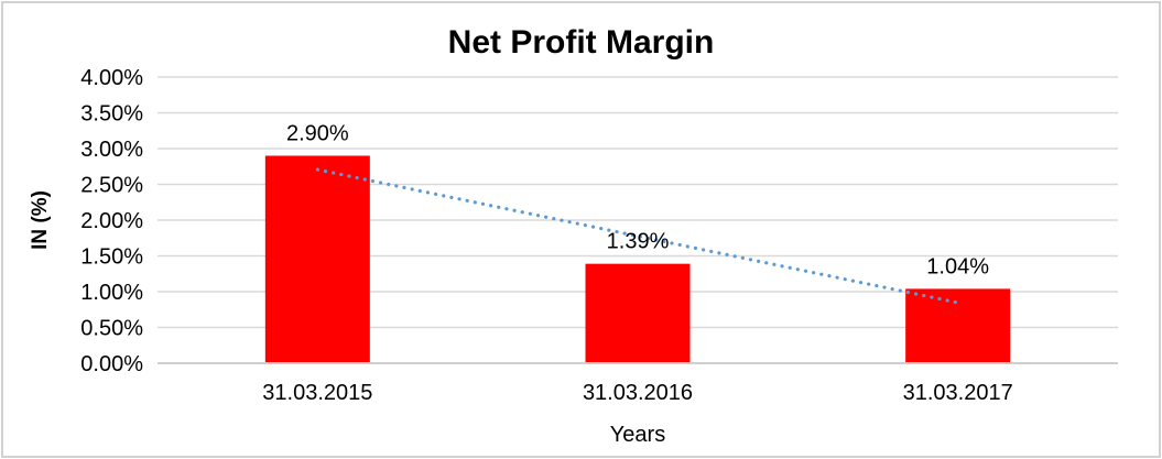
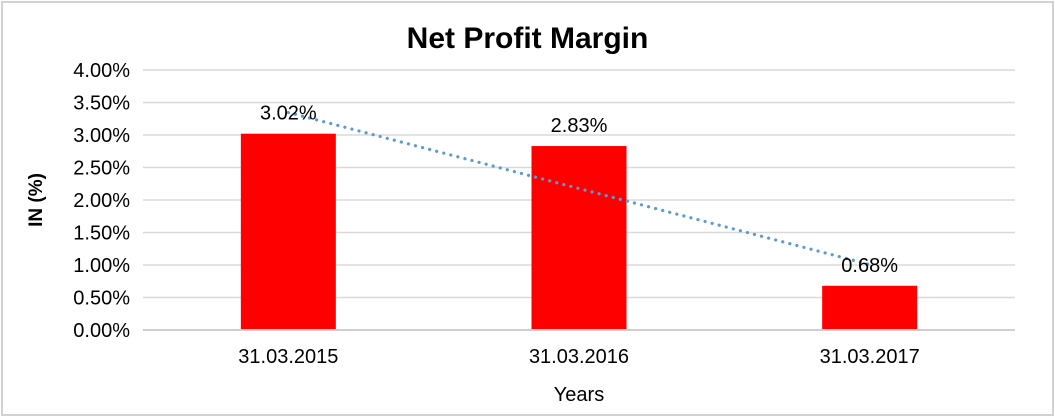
31.03.2015: 2.90% -> 3.02%
31.03.2016: 1.39% -> 2.83%
31.03.2017: 1.04% -> 0.68%
